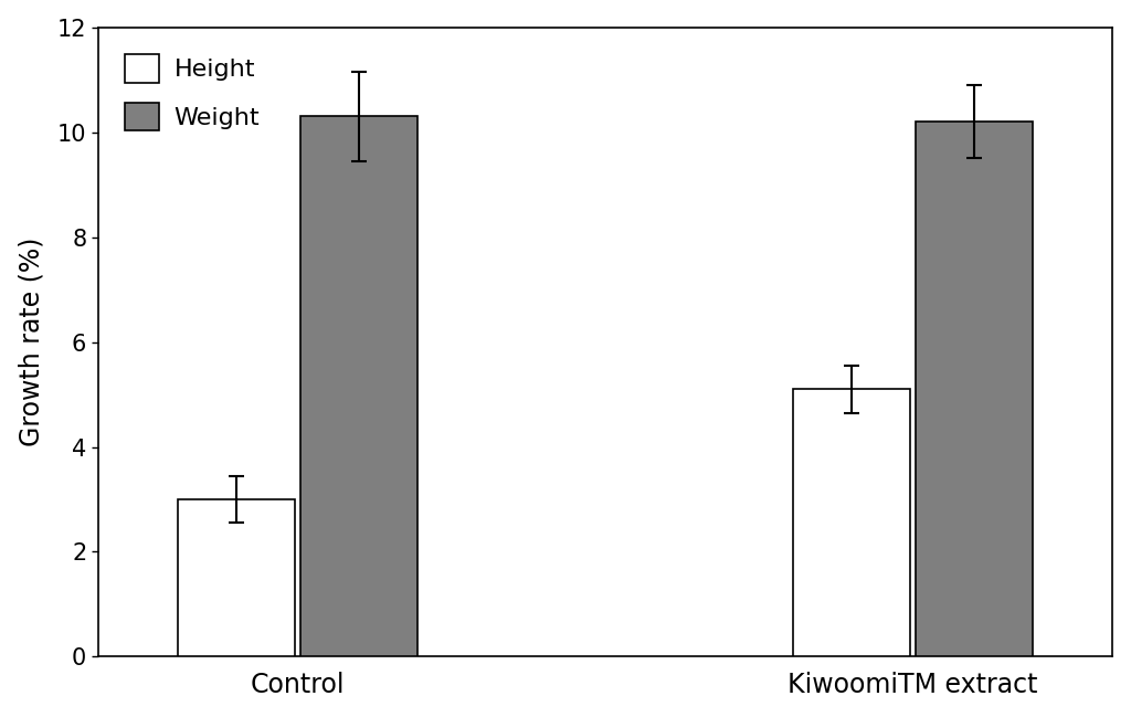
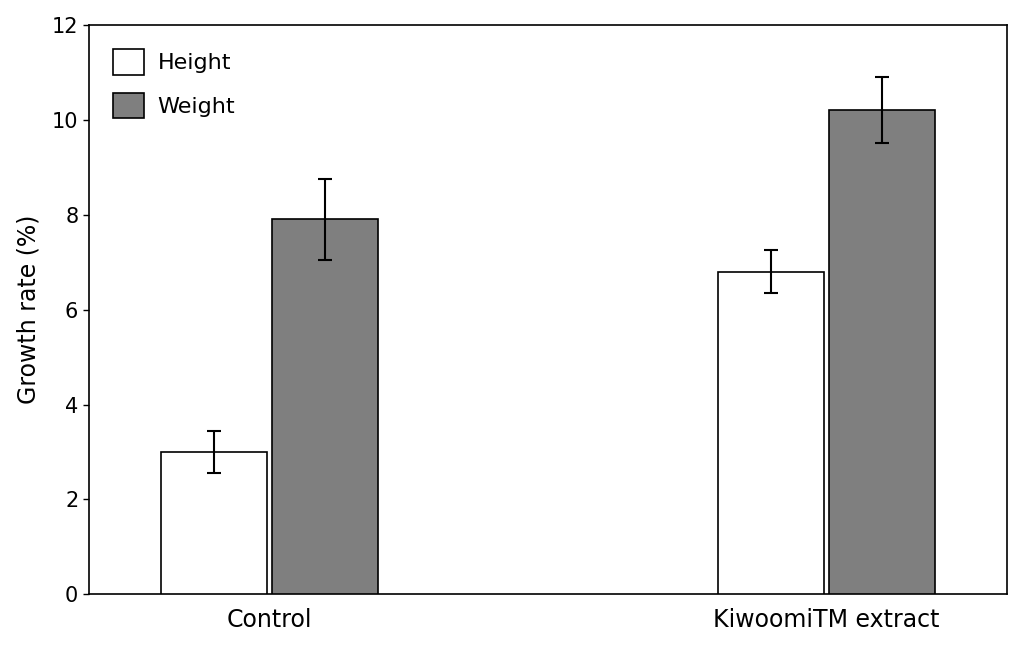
Weight/Control: 10.3 -> 7.9
Height/KiwoomiTM extract: 5.1 -> 6.8
